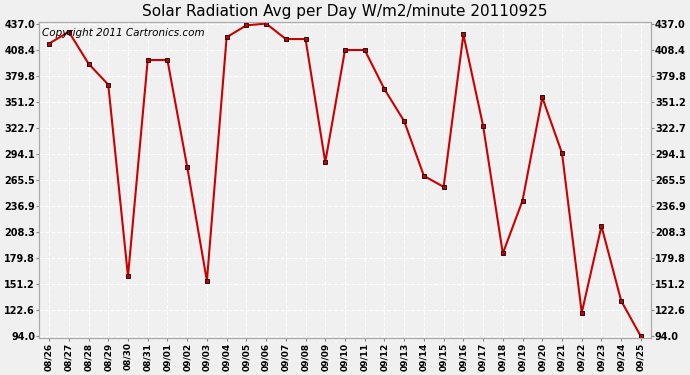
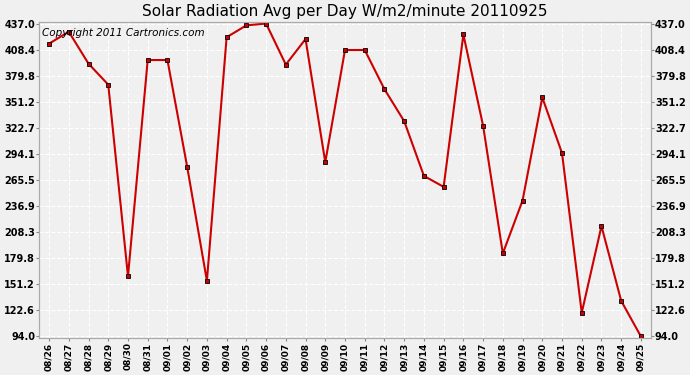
09/07: 420 -> 392
